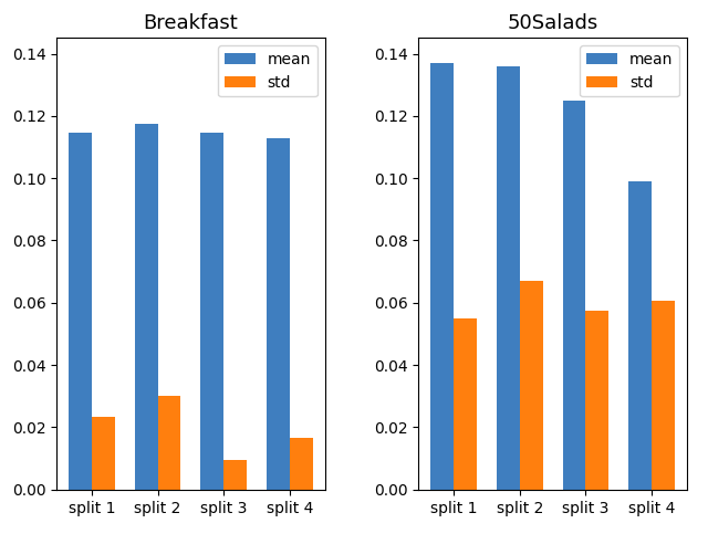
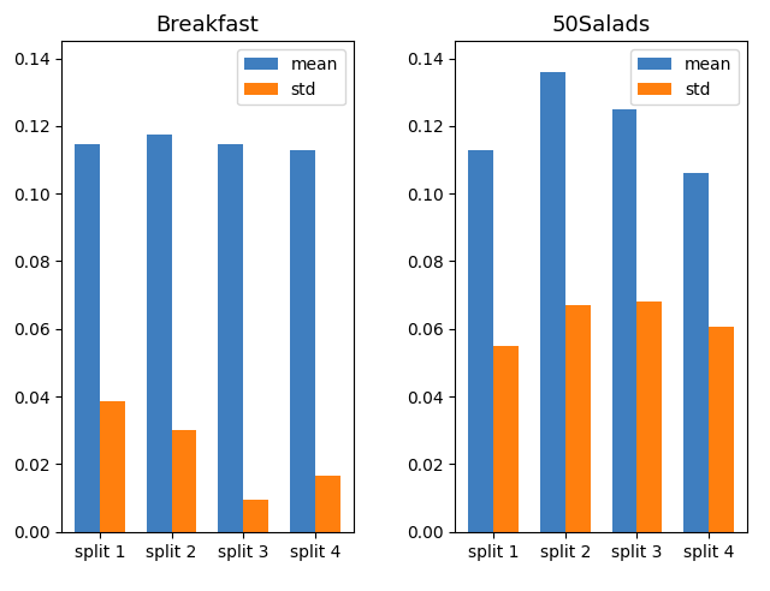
Breakfast/std/split 1: 0.0235 -> 0.0385
50Salads/mean/split 1: 0.137 -> 0.113
50Salads/std/split 3: 0.0575 -> 0.0680
50Salads/mean/split 4: 0.099 -> 0.106
